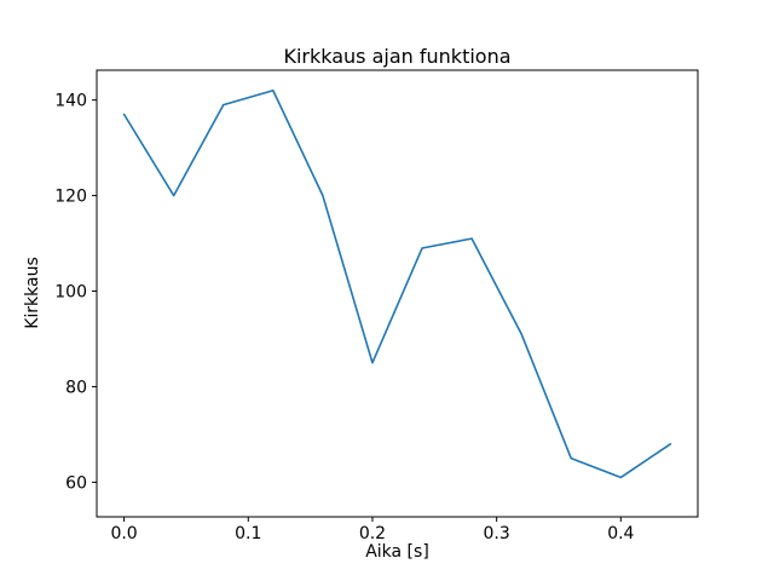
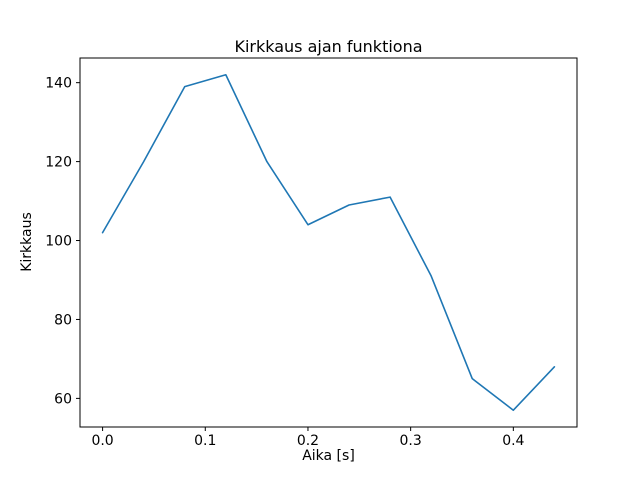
0.0: 137 -> 102
0.2: 85 -> 104
0.4: 61 -> 57
